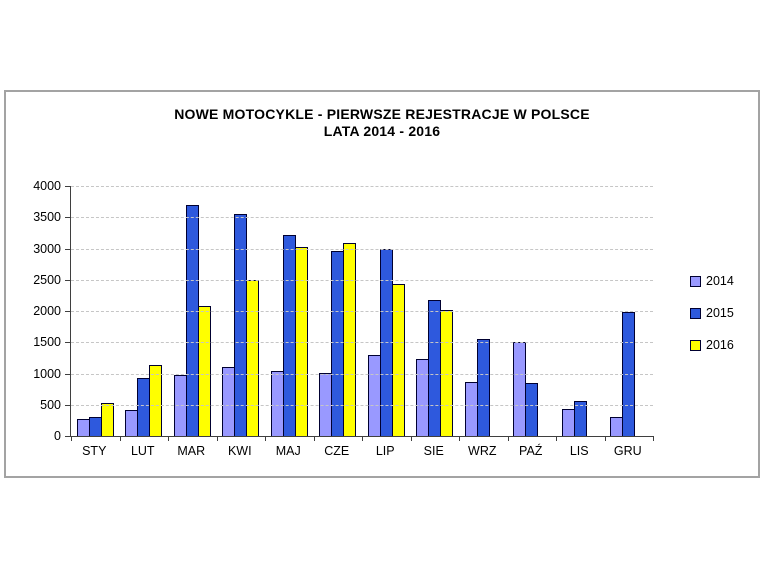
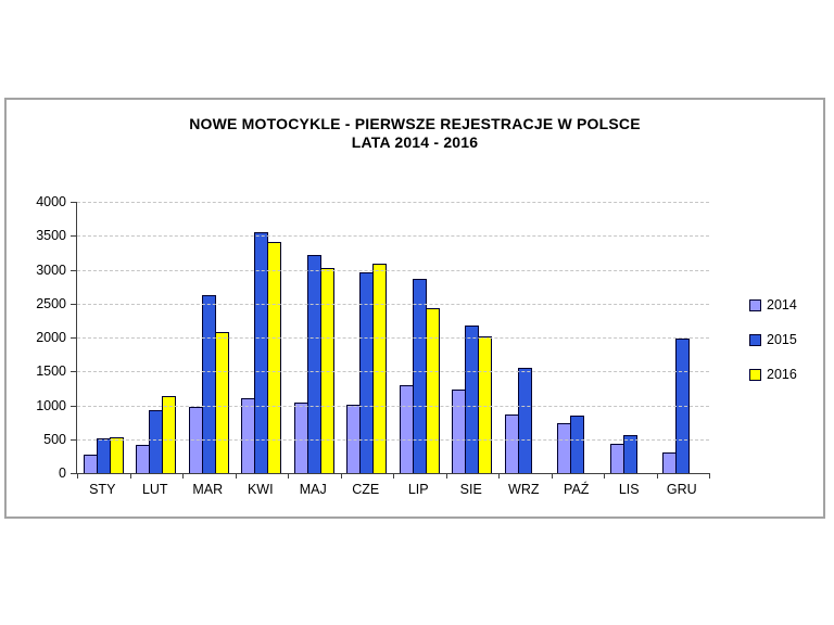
2015/STY: 300 -> 500
2015/MAR: 3700 -> 2600
2016/KWI: 2500 -> 3400
2015/LIP: 3000 -> 2900
2014/PAŹ: 1500 -> 700
